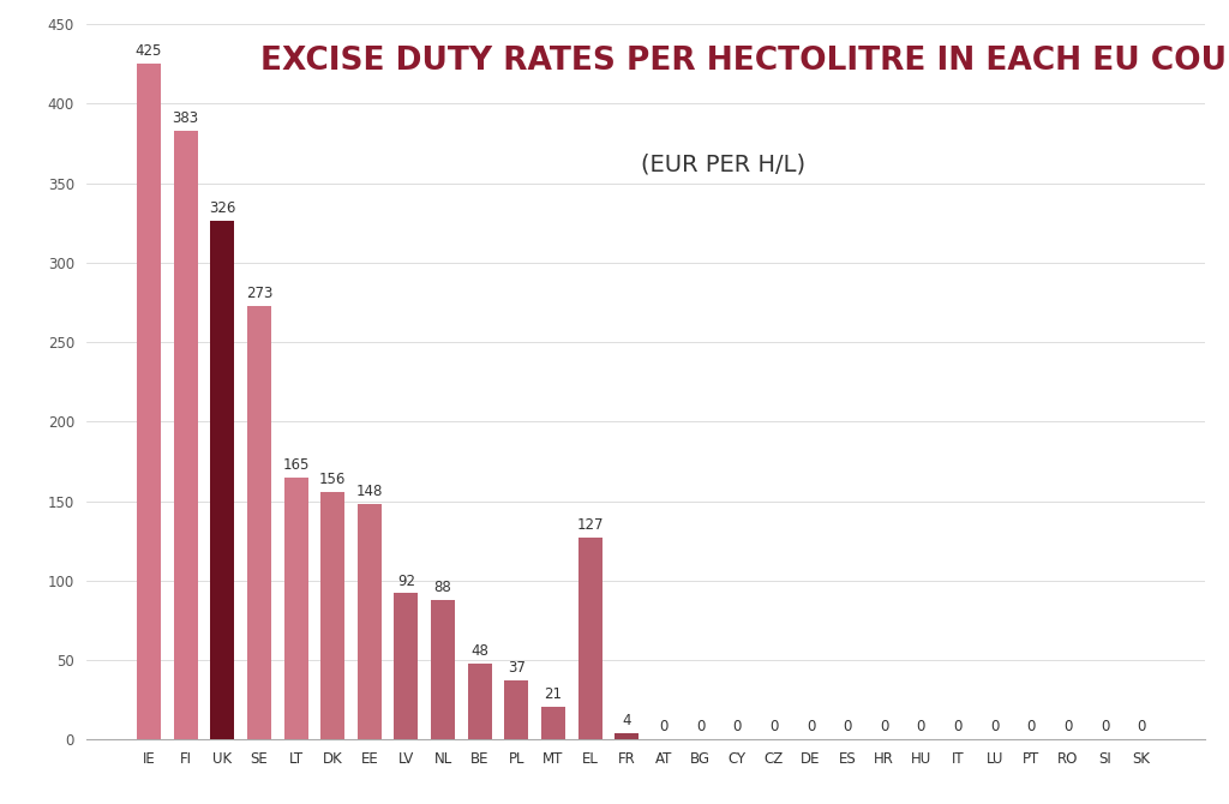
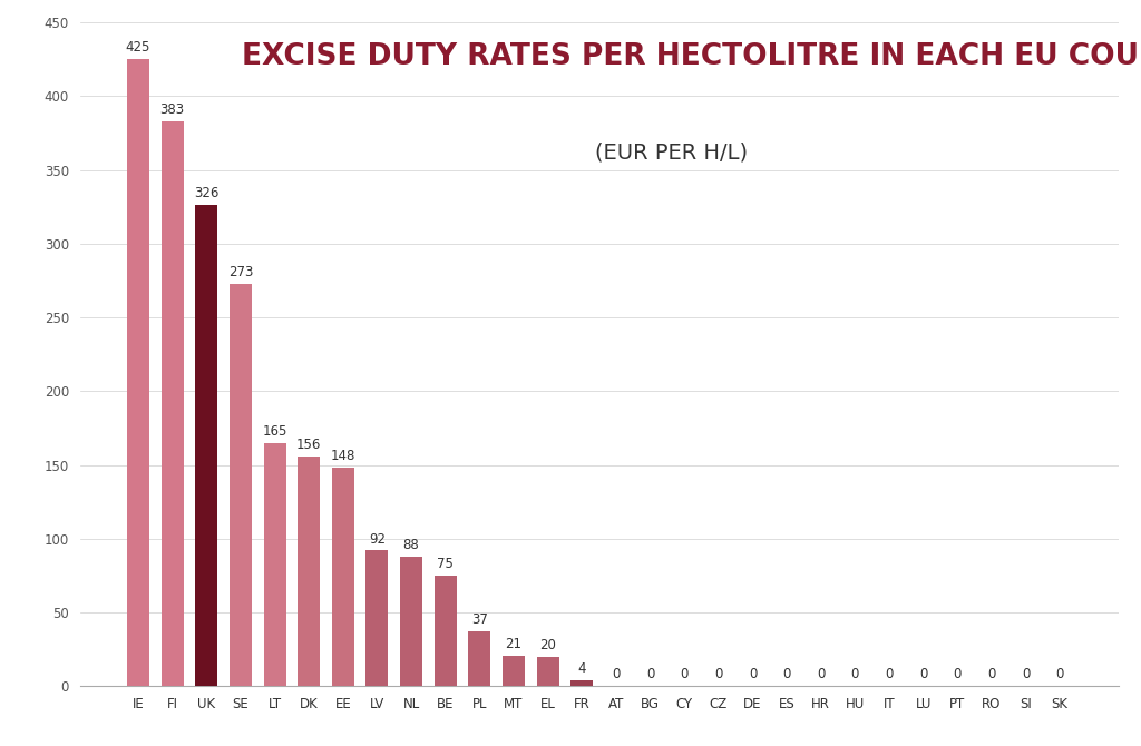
BE: 48 -> 75
EL: 127 -> 20
